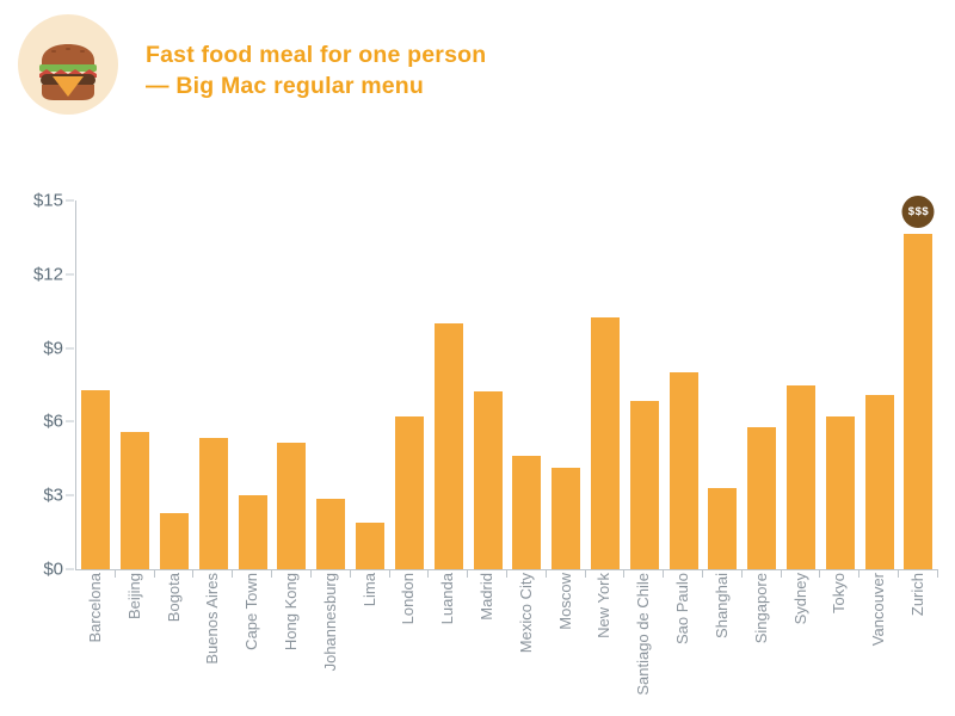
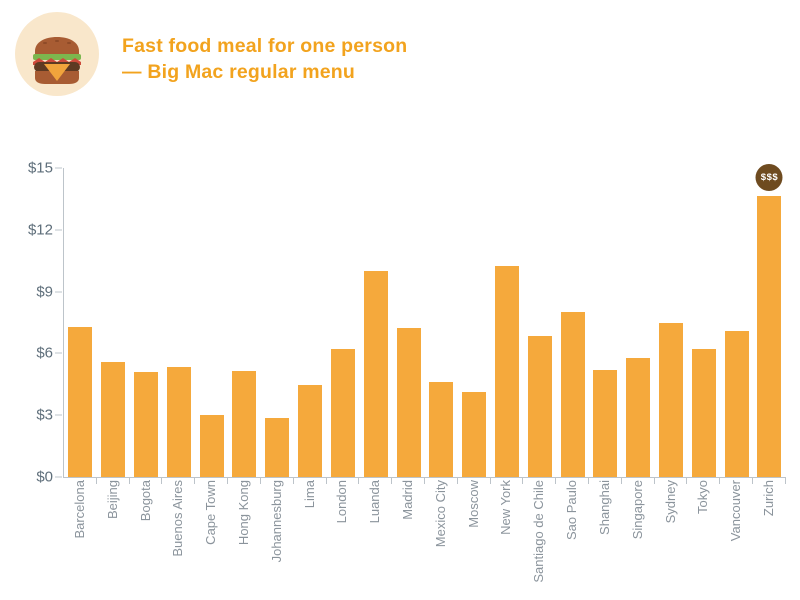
Bogota: $2.3 -> $5.1
Lima: $1.9 -> $4.5
Shanghai: $3.3 -> $5.2
